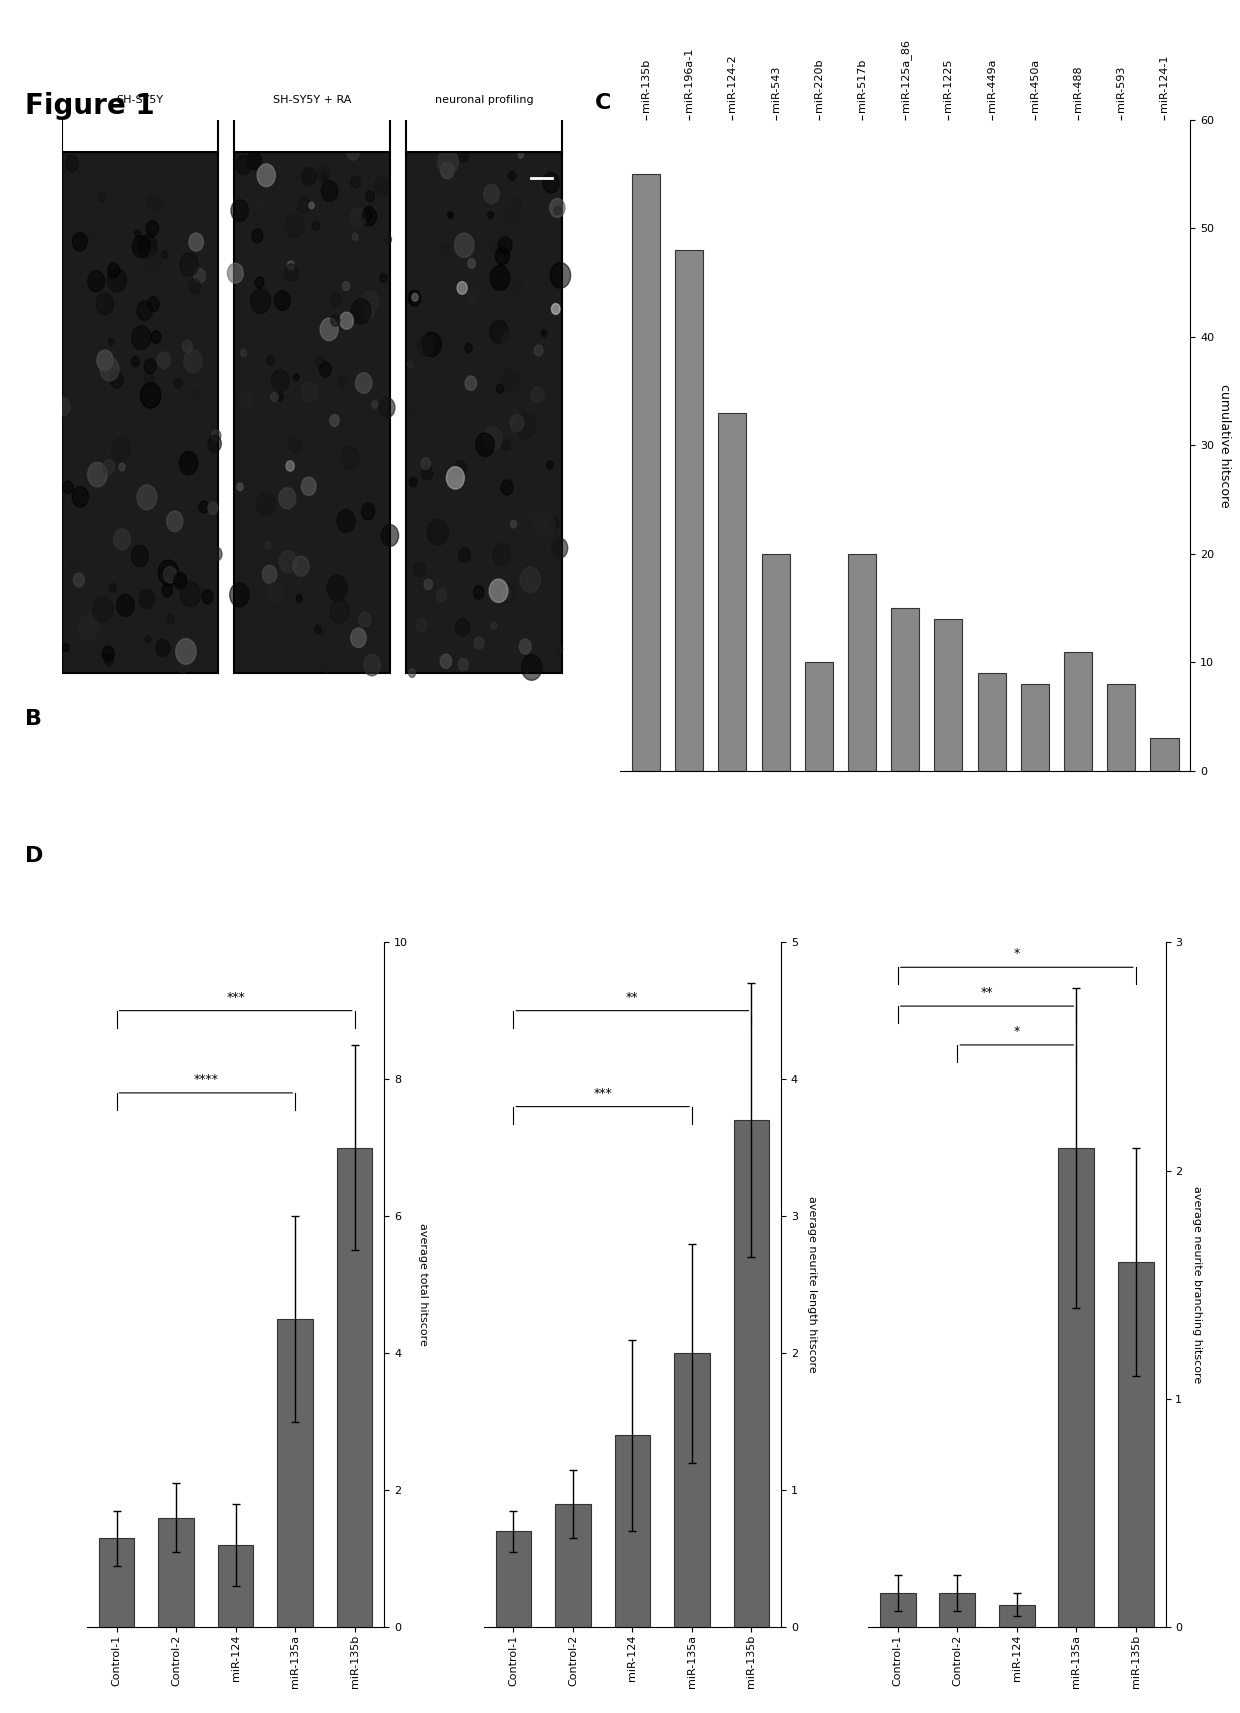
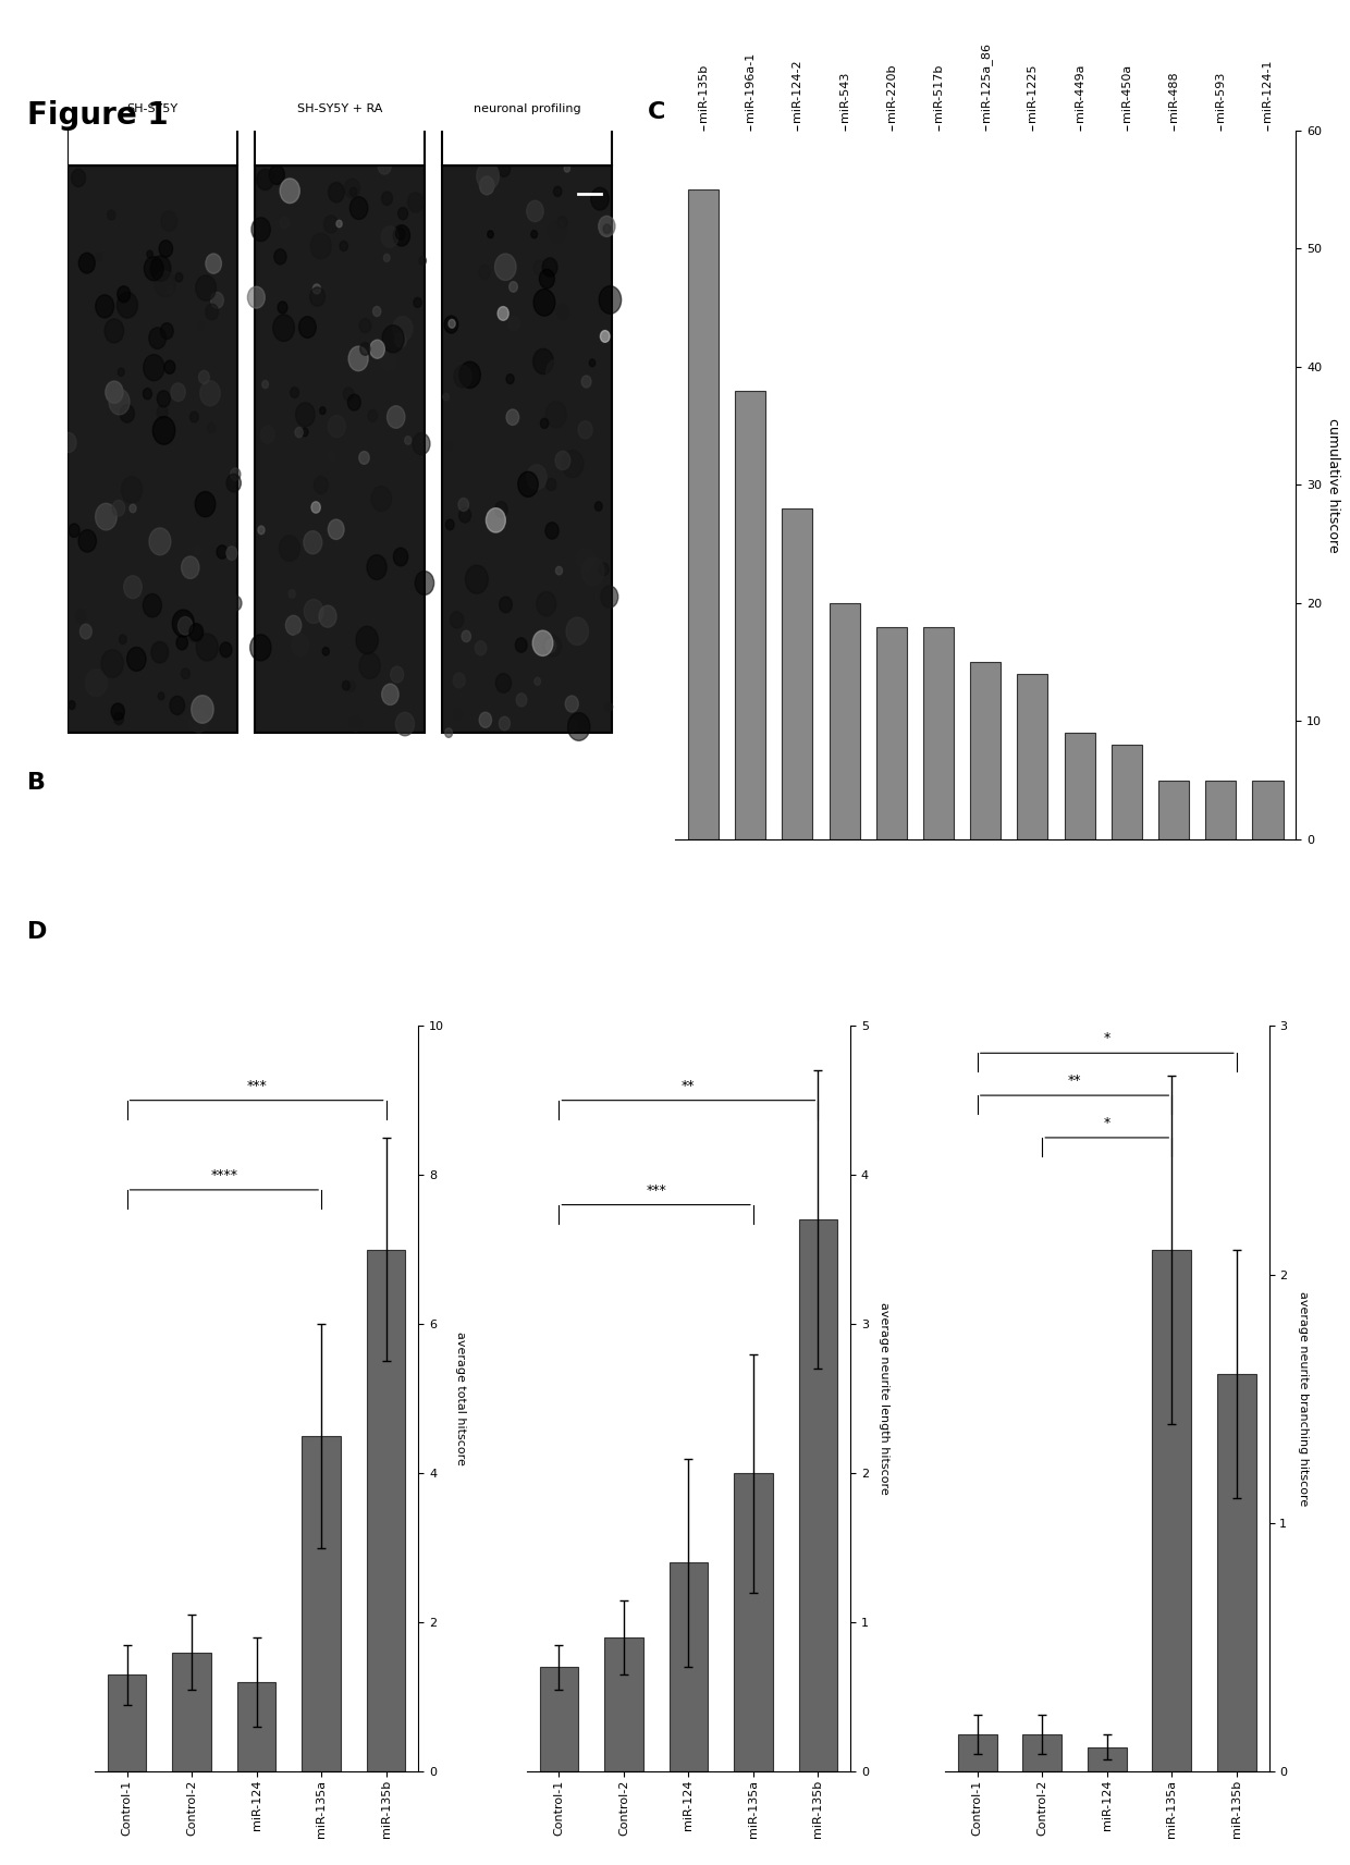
miR-196a-1: 48 -> 38
miR-124-2: 33 -> 28
miR-220b: 10 -> 18
miR-517b: 20 -> 18
miR-488: 11 -> 5
miR-593: 8 -> 5
miR-124-1: 3 -> 5
